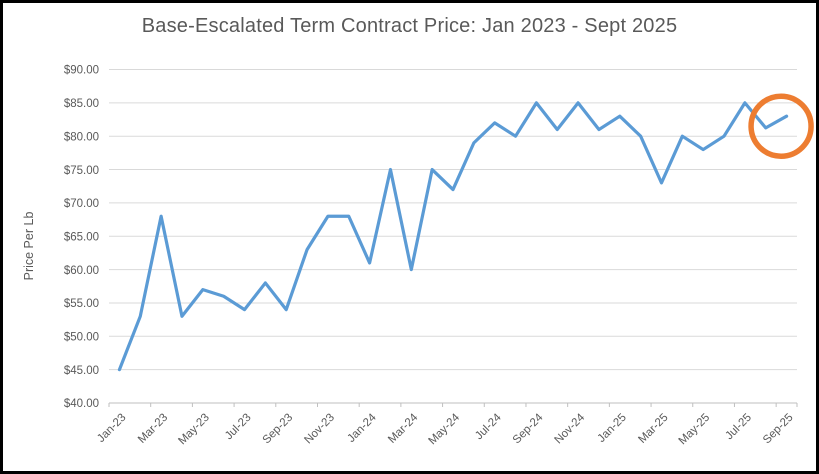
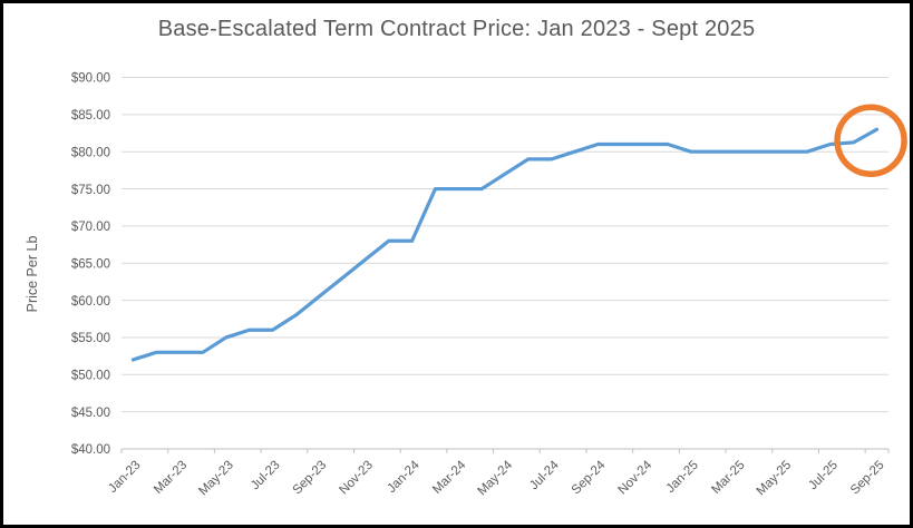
Jan-23: $45 -> $52
Mar-23: $68 -> $53
May-23: $57 -> $55
Jul-23: $54 -> $56
Sep-23: $54 -> $60
Nov-23: $68 -> $66
Jan-24: $61 -> $68
Mar-24: $60 -> $75
May-24: $72 -> $77
Jul-24: $82 -> $79
Sep-24: $85 -> $81
Nov-24: $85 -> $81
Jan-25: $83 -> $80
Mar-25: $73 -> $80
May-25: $78 -> $80
Jul-25: $85 -> $81
